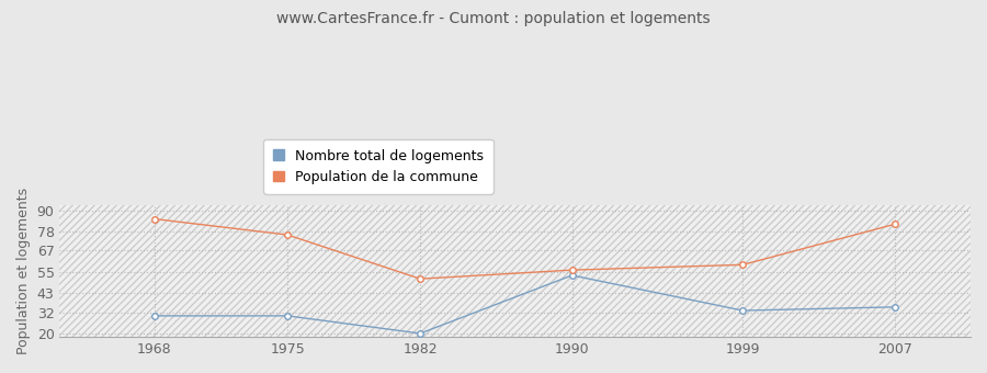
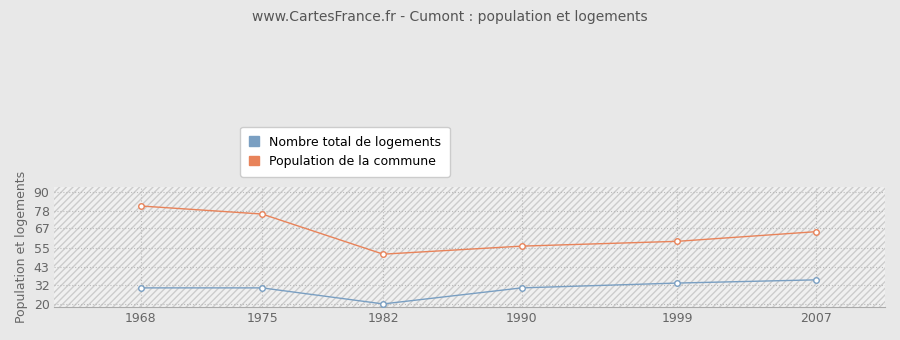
Population de la commune/1968: 85 -> 81
Nombre total de logements/1990: 53 -> 30
Population de la commune/2007: 82 -> 65
